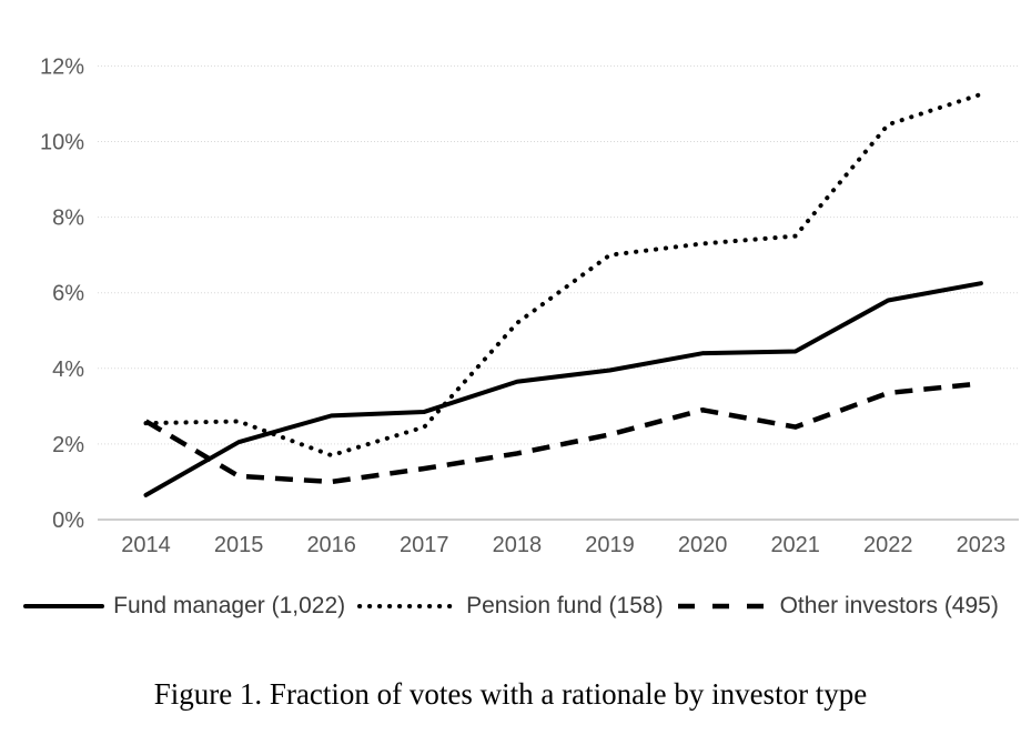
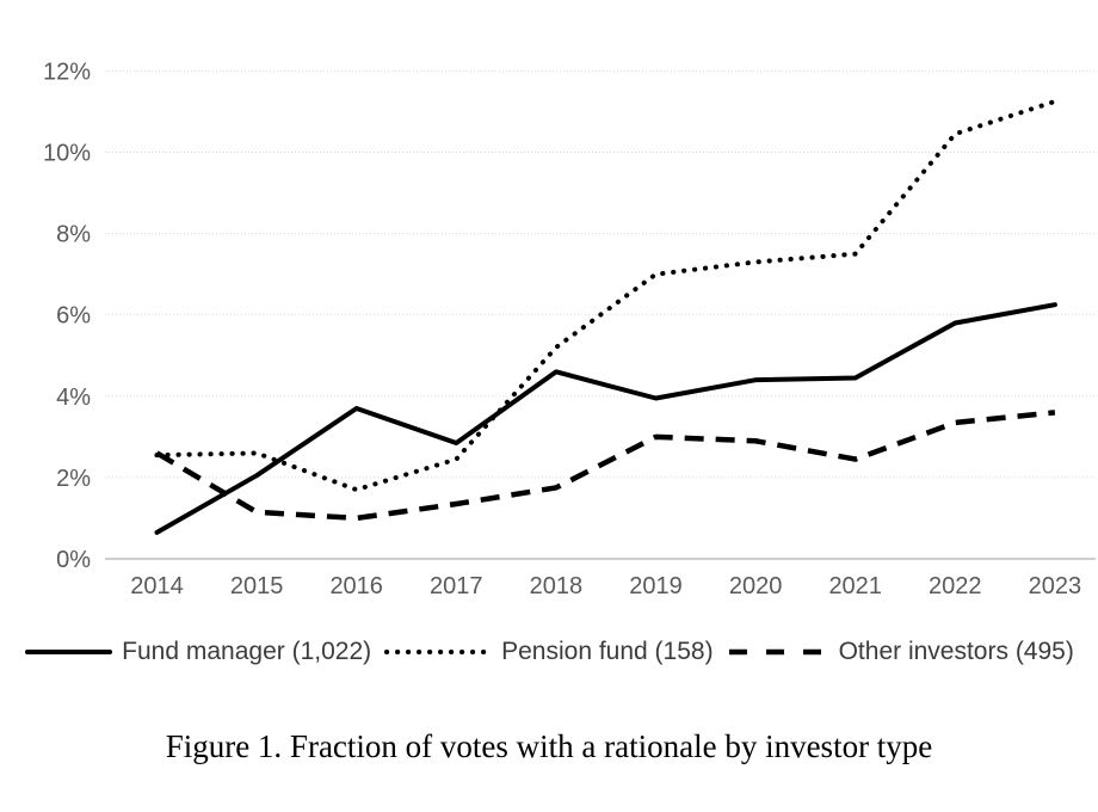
Fund manager (1,022)/2016: 2.8% -> 3.7%
Fund manager (1,022)/2018: 3.6% -> 4.6%
Other investors (495)/2019: 2.2% -> 3.0%
